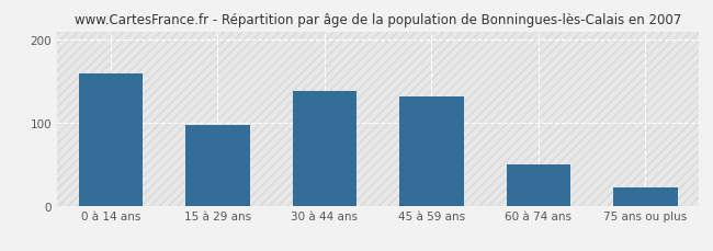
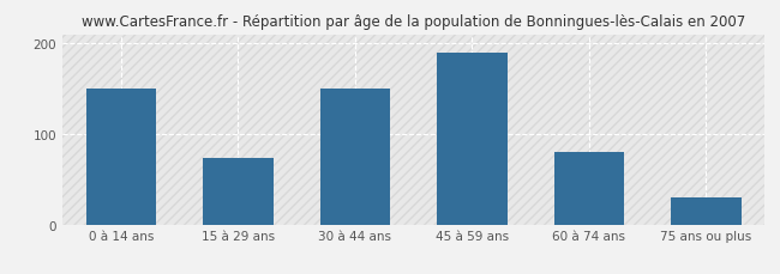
0 à 14 ans: 160 -> 150
15 à 29 ans: 97 -> 74
30 à 44 ans: 138 -> 150
45 à 59 ans: 132 -> 190
60 à 74 ans: 50 -> 80
75 ans ou plus: 22 -> 30
